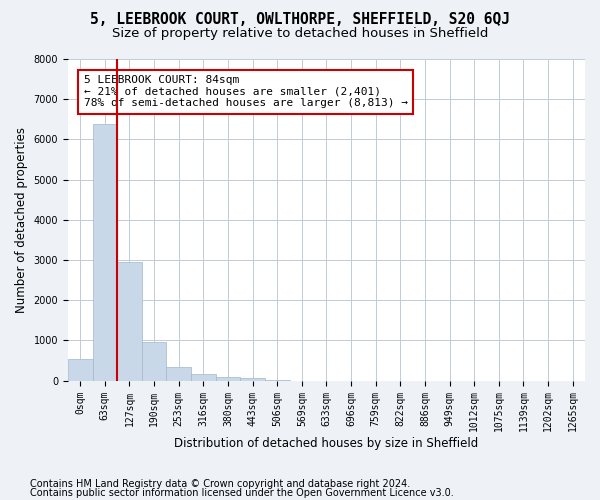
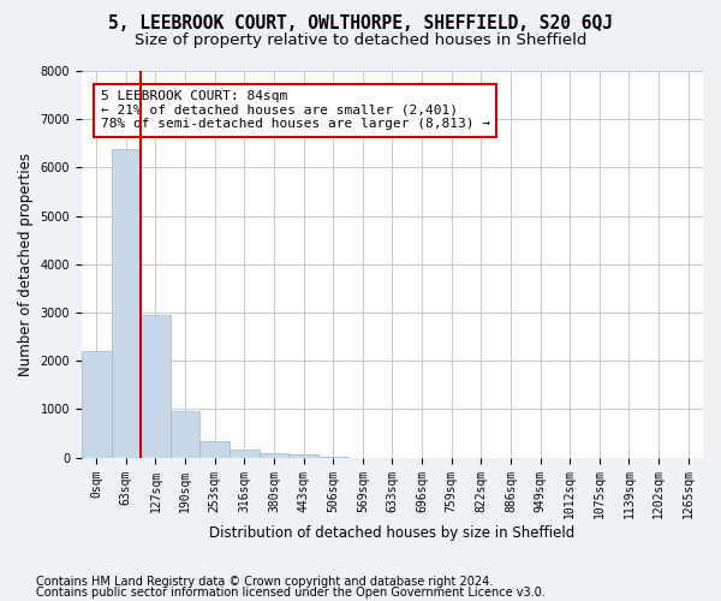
0sqm: 530 -> 2200
